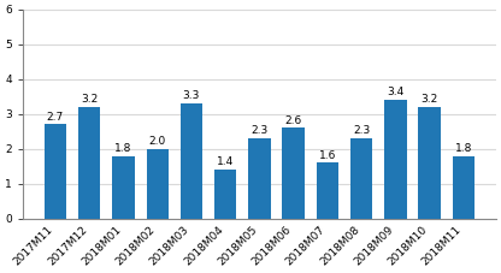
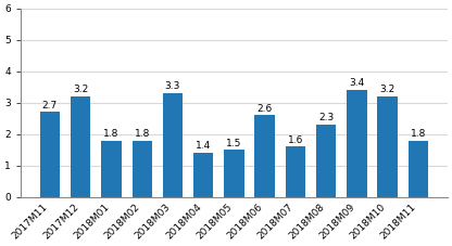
2018M02: 2.0 -> 1.8
2018M05: 2.3 -> 1.5
